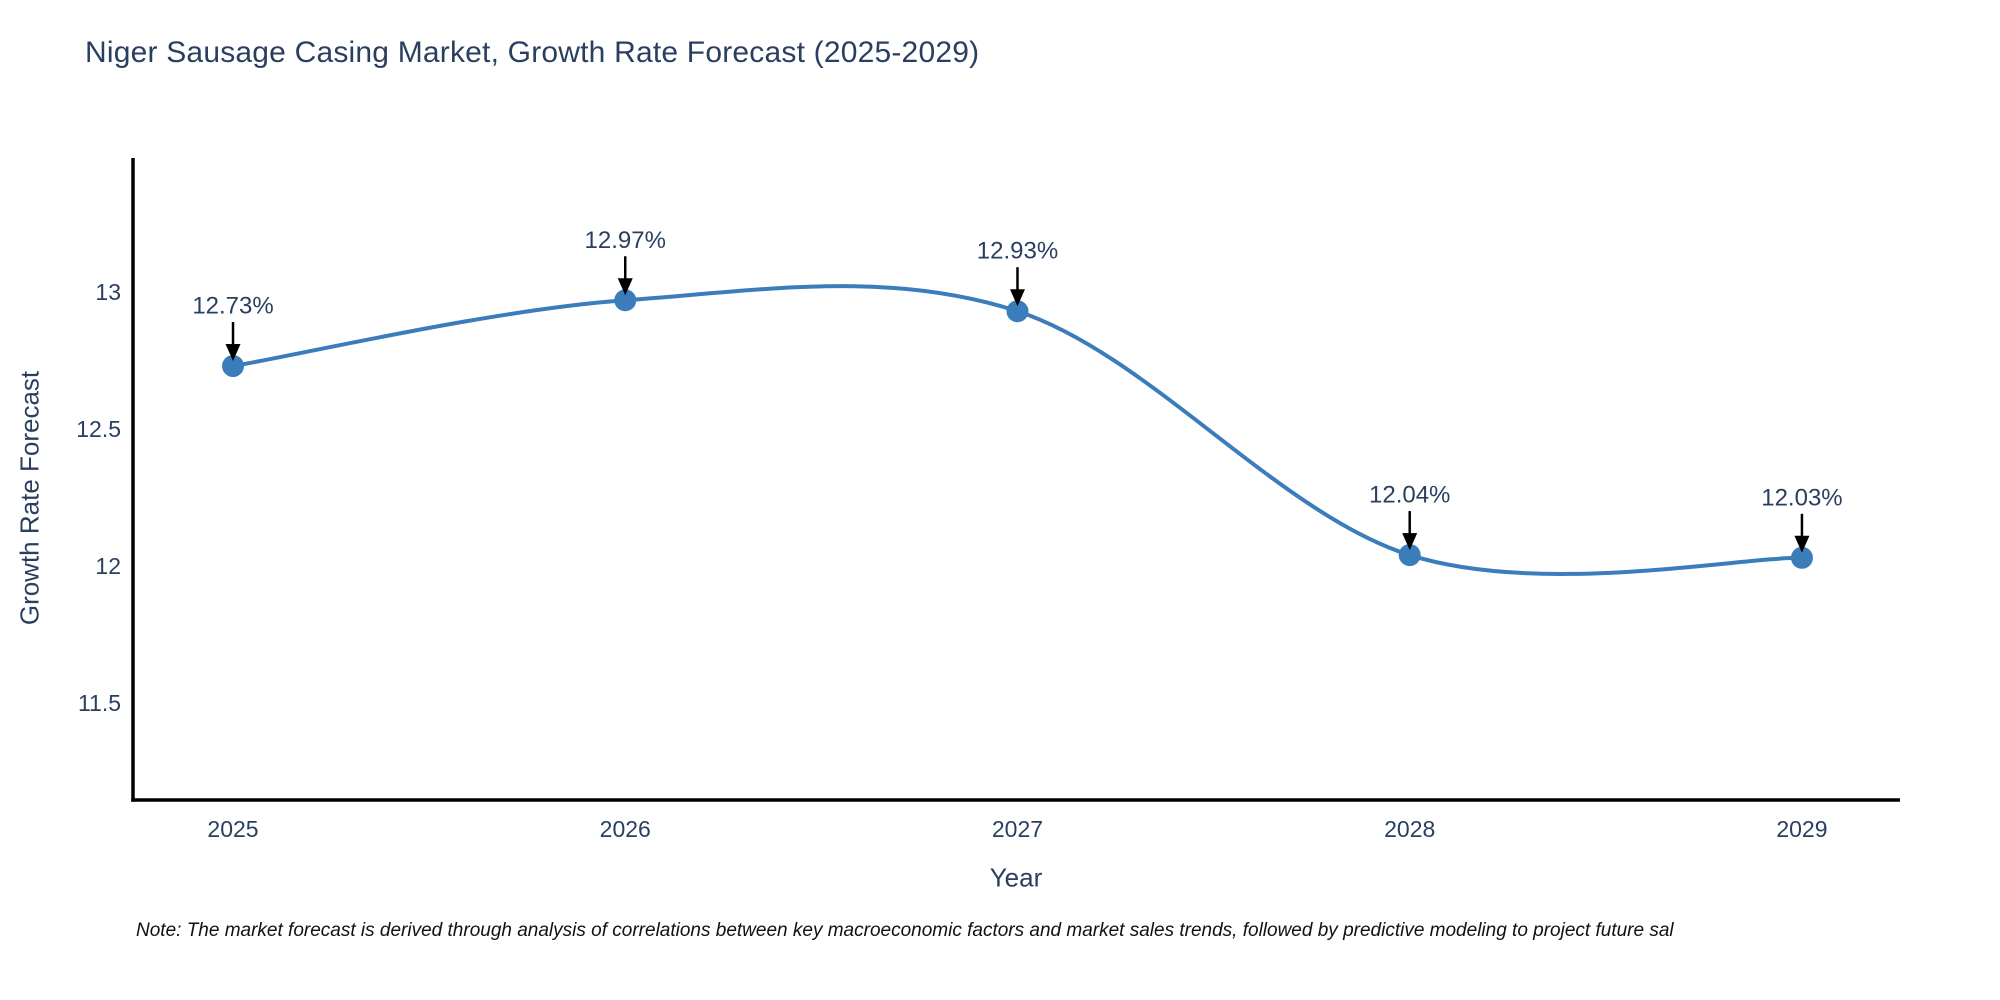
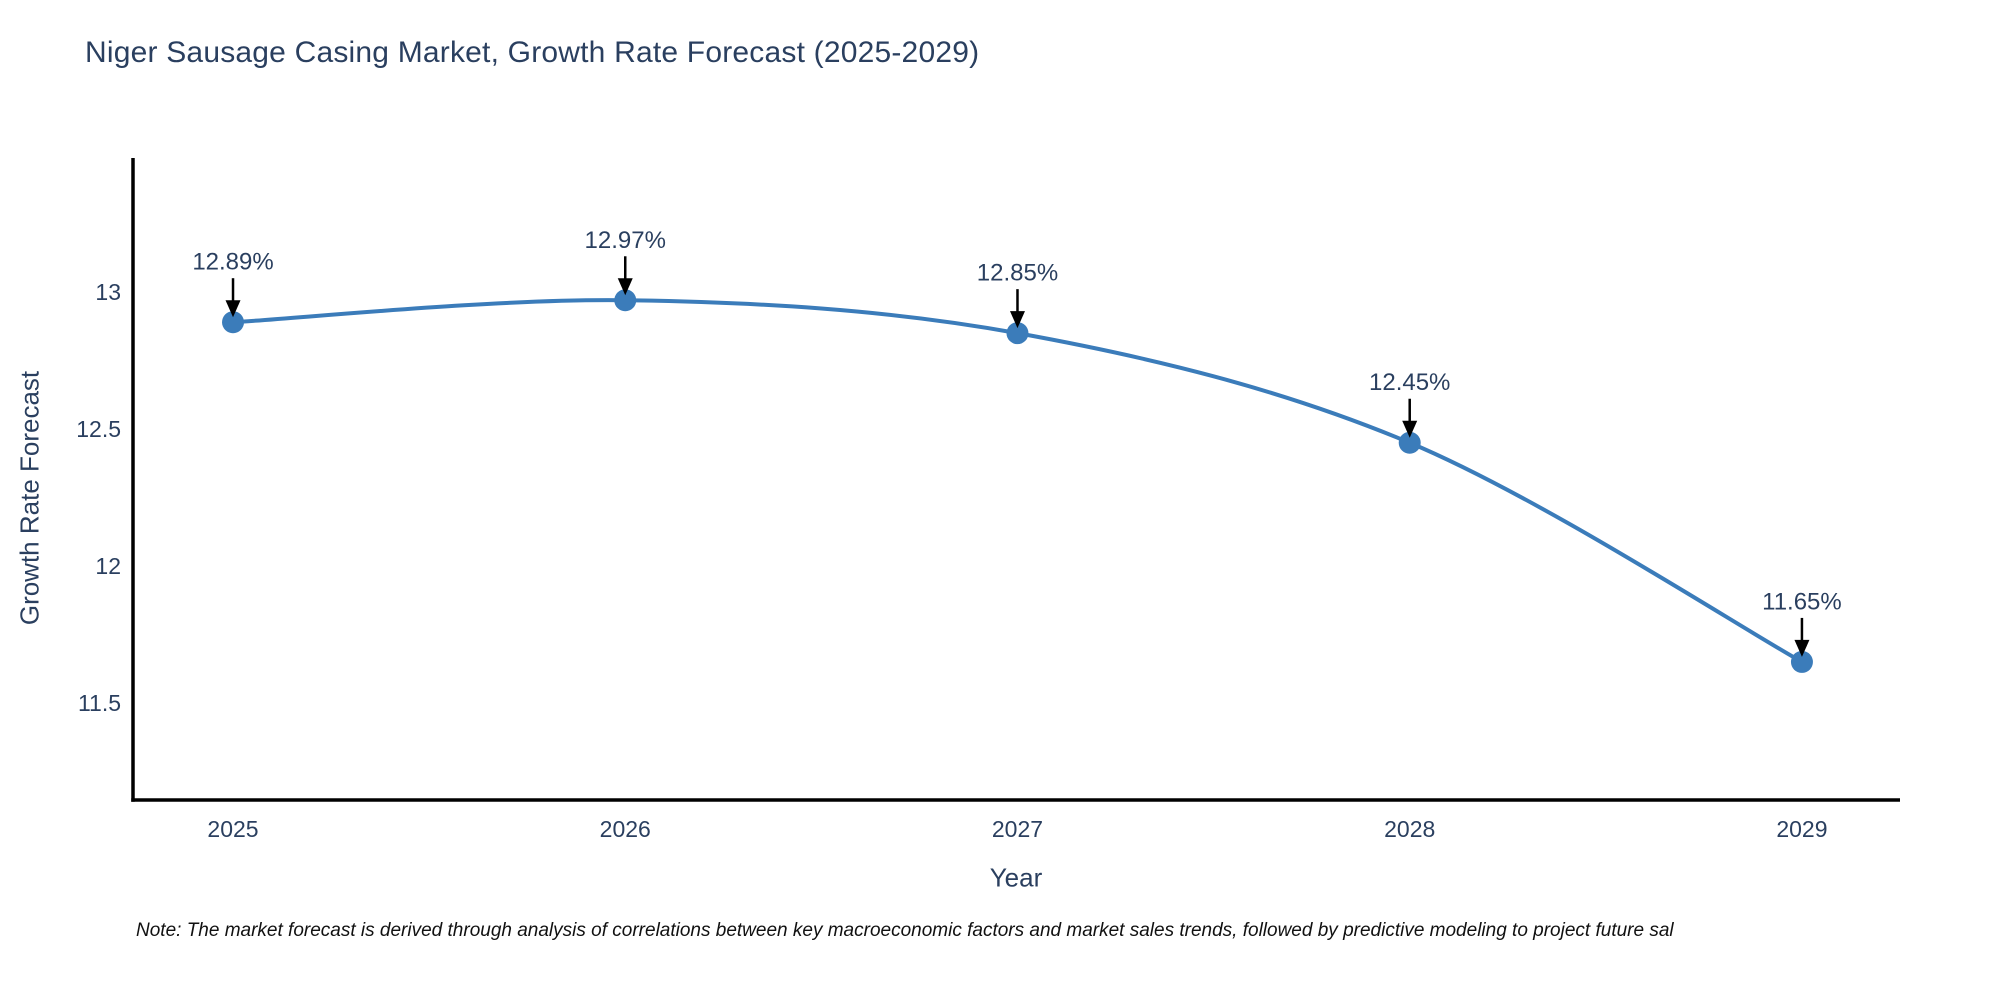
2025: 12.73% -> 12.89%
2027: 12.93% -> 12.85%
2028: 12.04% -> 12.45%
2029: 12.03% -> 11.65%
